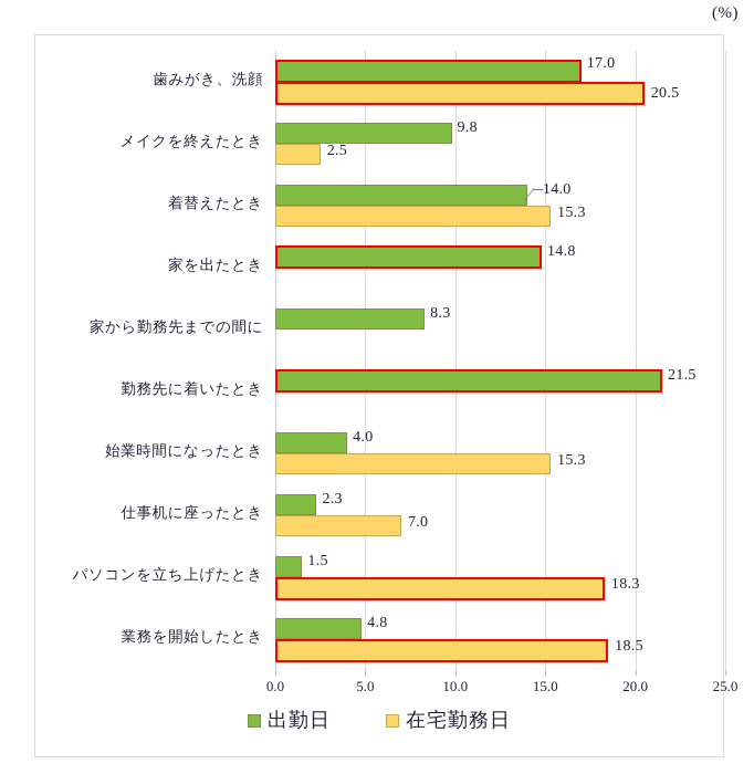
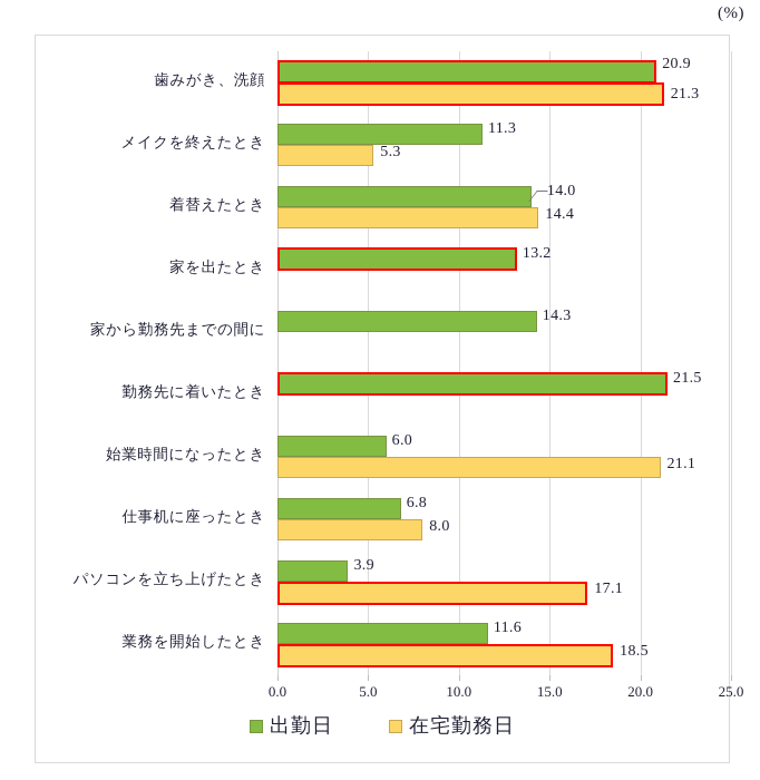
出勤日/歯みがき、洗顔: 17.0 -> 20.9
在宅勤務日/歯みがき、洗顔: 20.5 -> 21.3
出勤日/メイクを終えたとき: 9.8 -> 11.3
在宅勤務日/メイクを終えたとき: 2.5 -> 5.3
在宅勤務日/着替えたとき: 15.3 -> 14.4
出勤日/家を出たとき: 14.8 -> 13.2
出勤日/家から勤務先までの間に: 8.3 -> 14.3
出勤日/始業時間になったとき: 4.0 -> 6.0
在宅勤務日/始業時間になったとき: 15.3 -> 21.1
出勤日/仕事机に座ったとき: 2.3 -> 6.8
在宅勤務日/仕事机に座ったとき: 7.0 -> 8.0
出勤日/パソコンを立ち上げたとき: 1.5 -> 3.9
在宅勤務日/パソコンを立ち上げたとき: 18.3 -> 17.1
出勤日/業務を開始したとき: 4.8 -> 11.6
